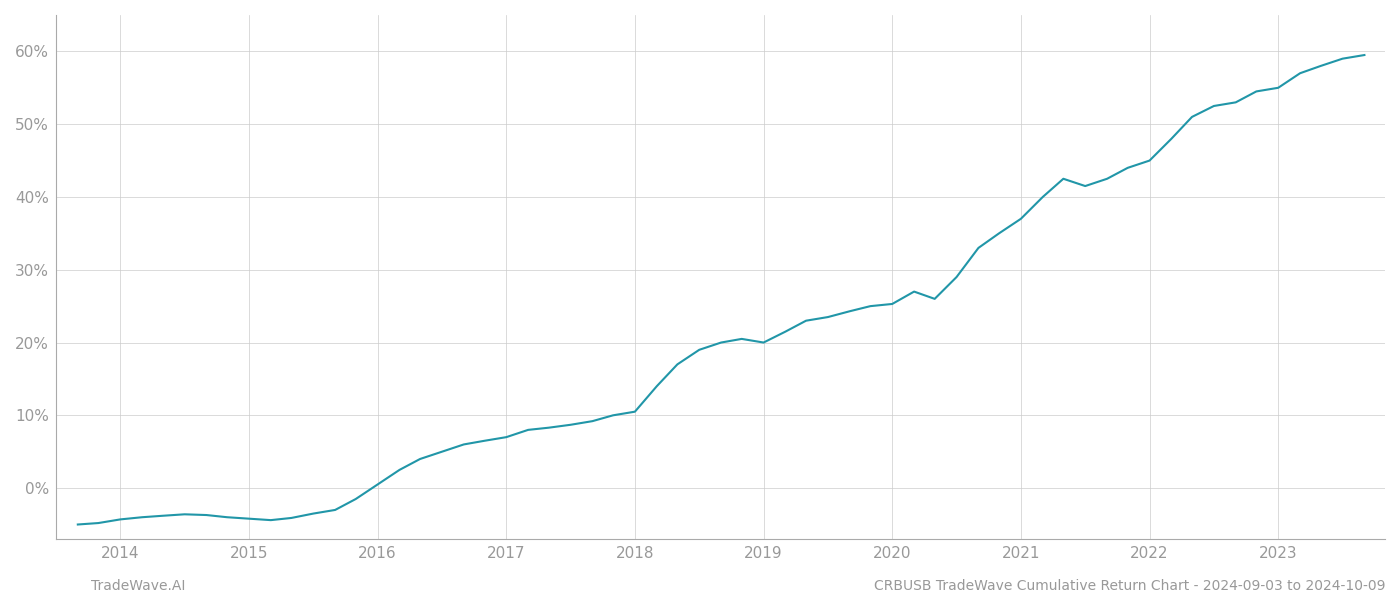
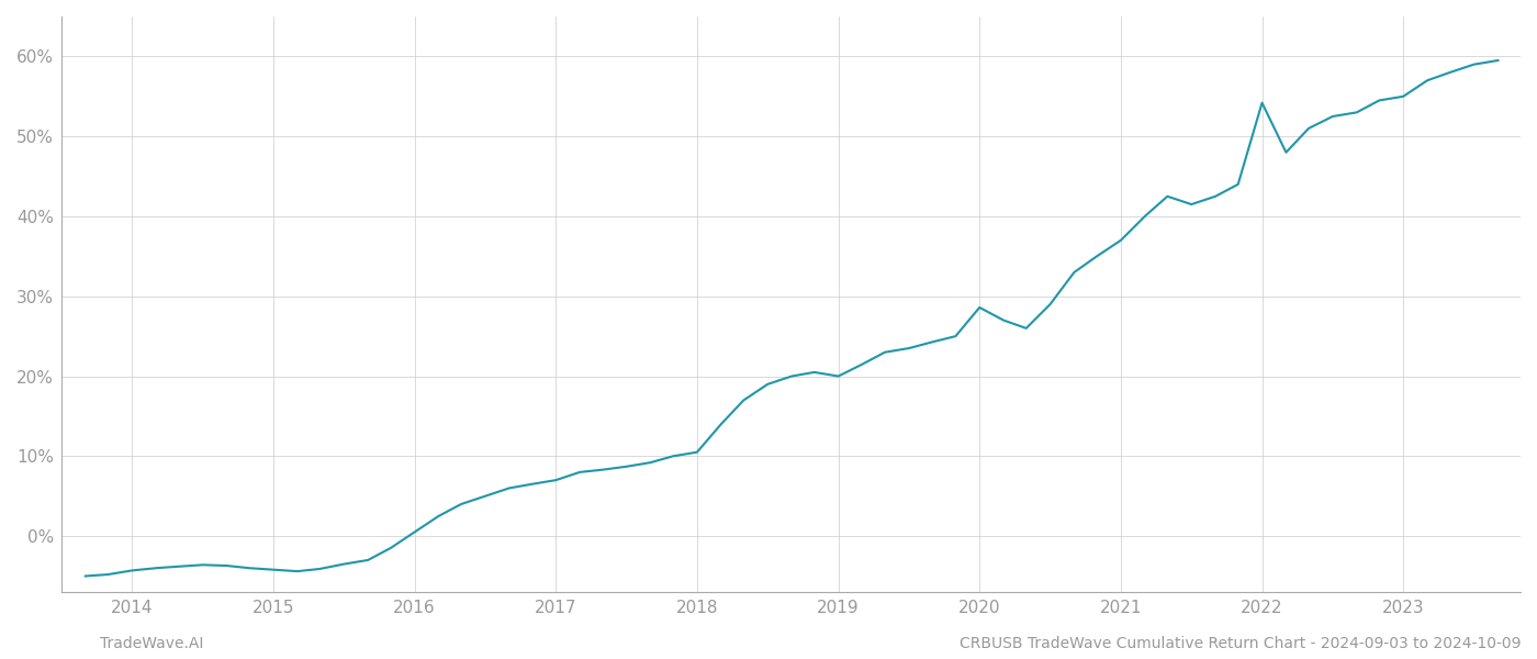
2020: 25.3% -> 28.6%
2022: 45.0% -> 54.2%
